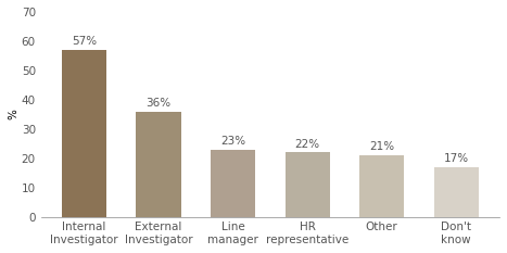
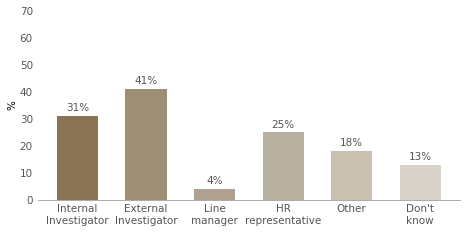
Internal Investigator: 57% -> 31%
External Investigator: 36% -> 41%
Line manager: 23% -> 4%
HR representative: 22% -> 25%
Other: 21% -> 18%
Don't know: 17% -> 13%
